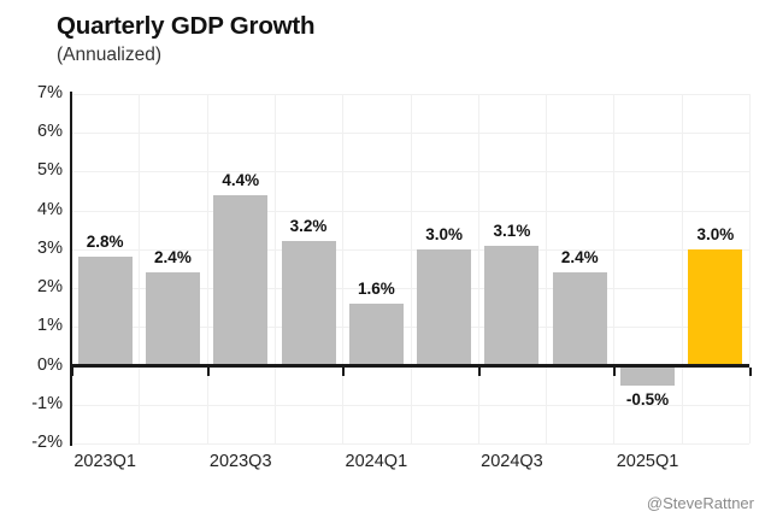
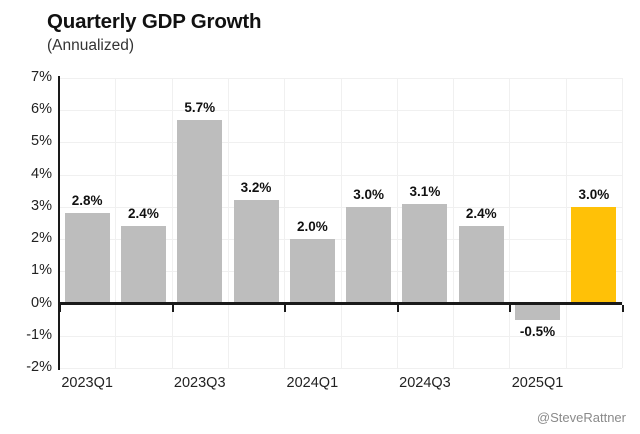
2023Q3: 4.4% -> 5.7%
2024Q1: 1.6% -> 2.0%
